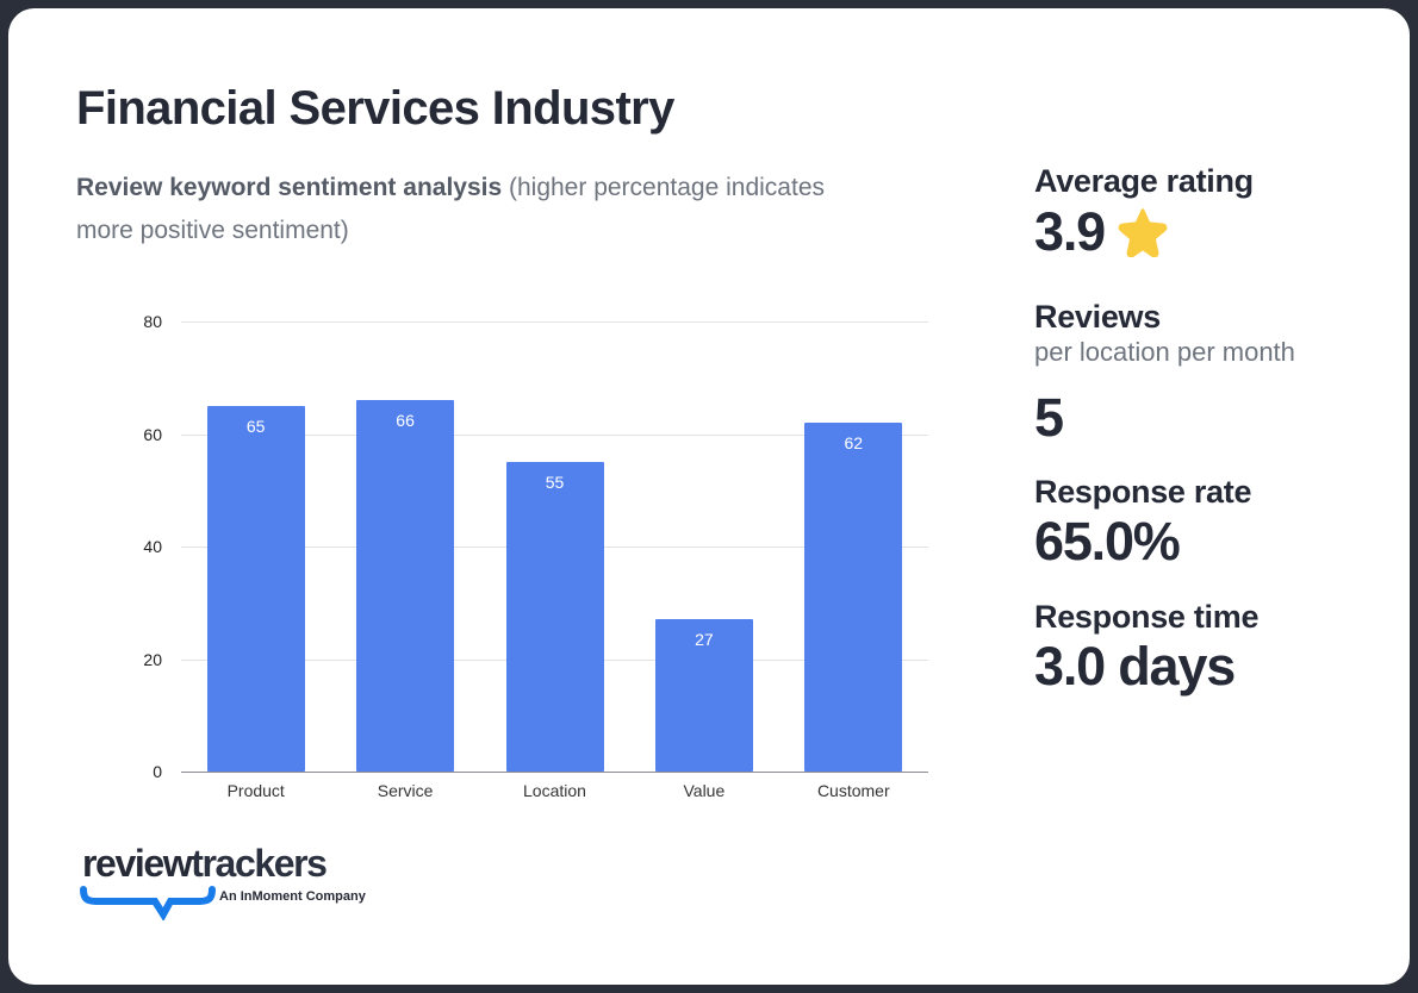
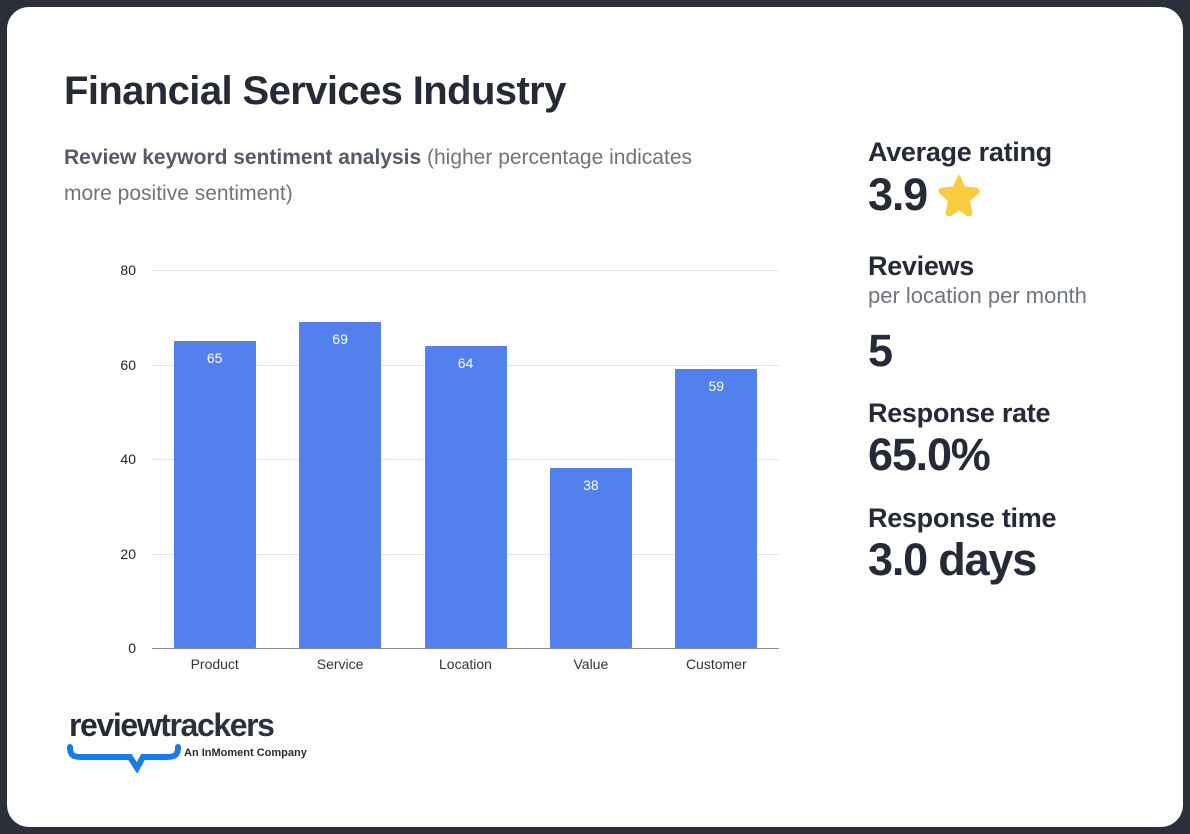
Service: 66 -> 69
Location: 55 -> 64
Value: 27 -> 38
Customer: 62 -> 59
